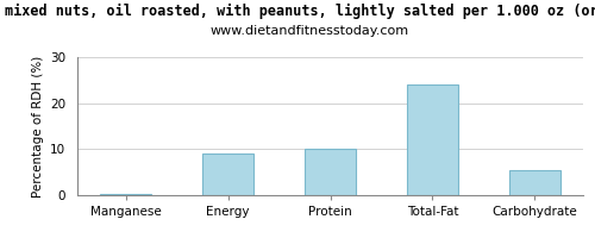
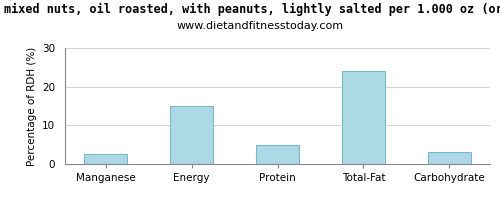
Manganese: 0.3 -> 2.5
Energy: 9.0 -> 15.0
Protein: 10.0 -> 5.0
Carbohydrate: 5.5 -> 3.0
